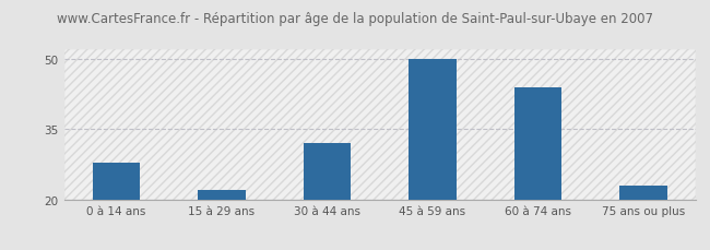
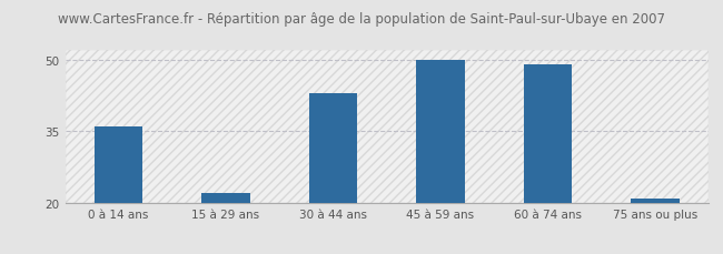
0 à 14 ans: 28 -> 36
30 à 44 ans: 32 -> 43
60 à 74 ans: 44 -> 49
75 ans ou plus: 23 -> 21
